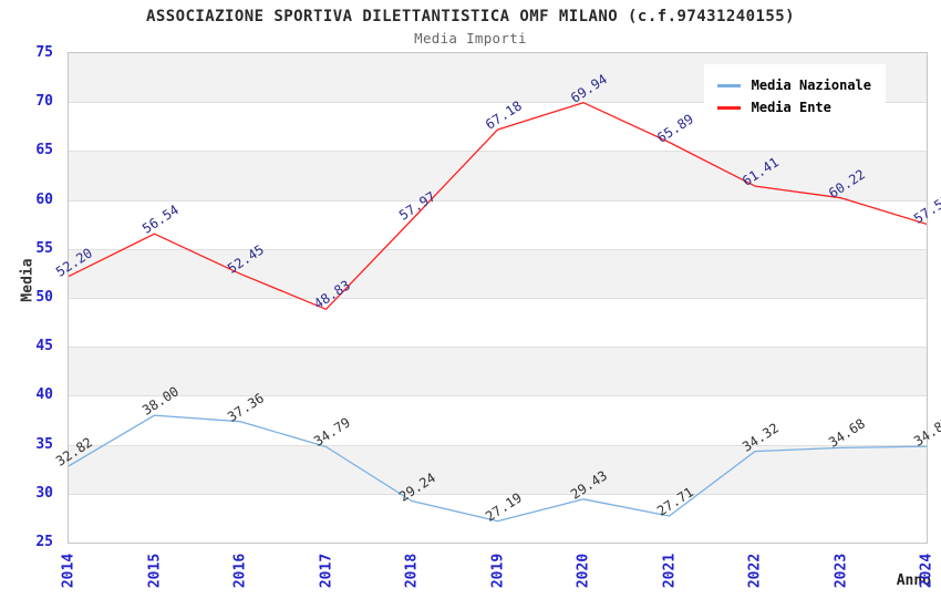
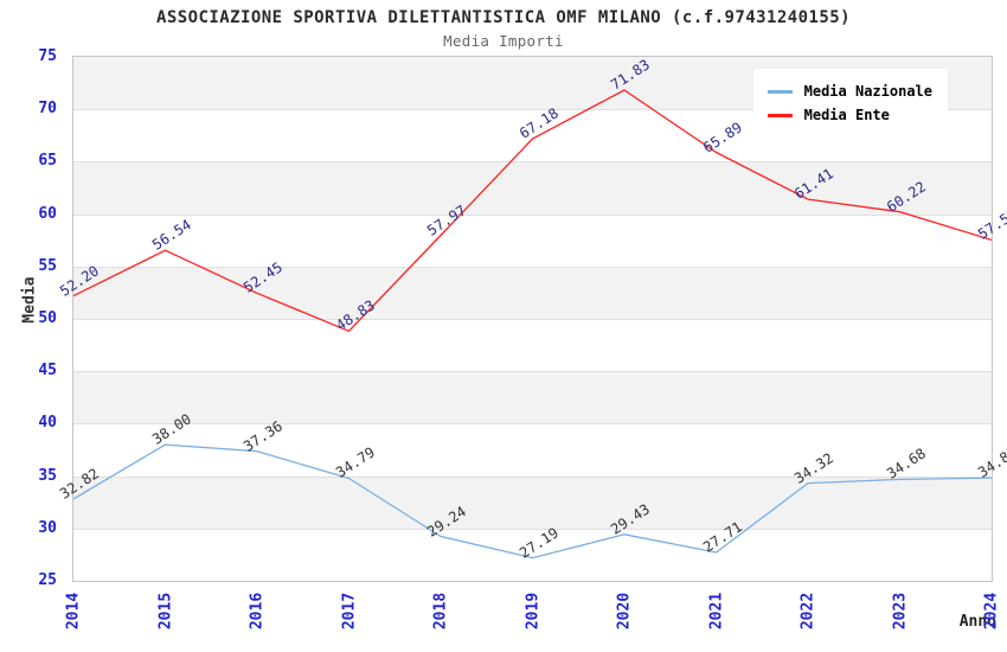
Media Ente/2020: 69.94 -> 71.83
